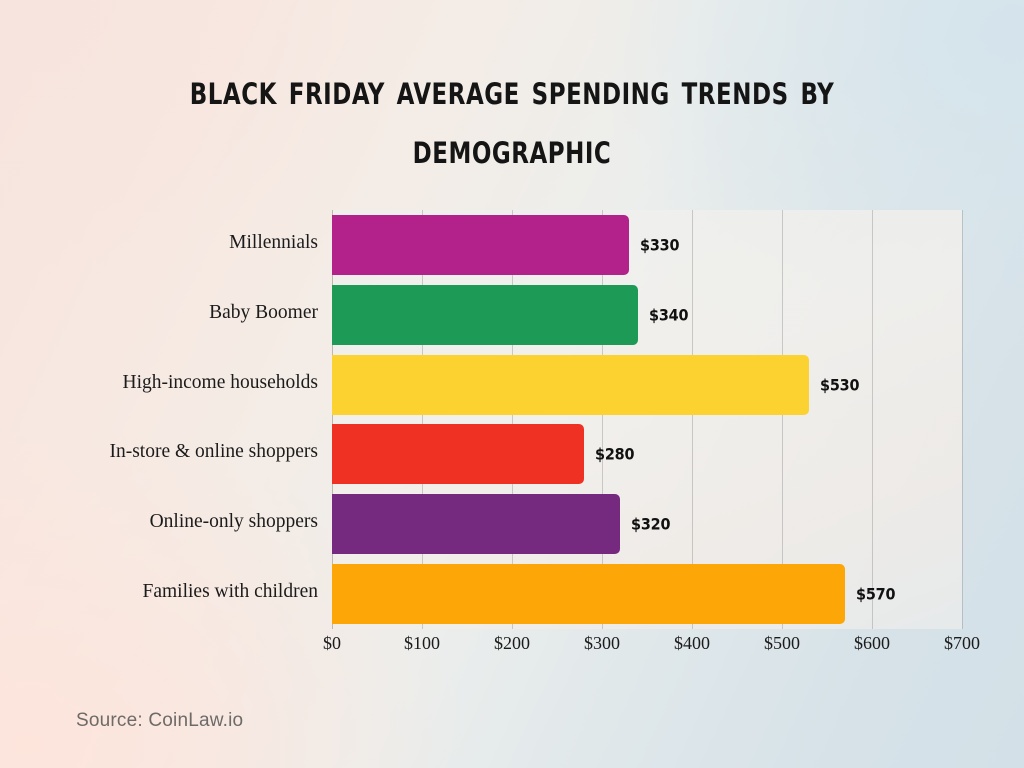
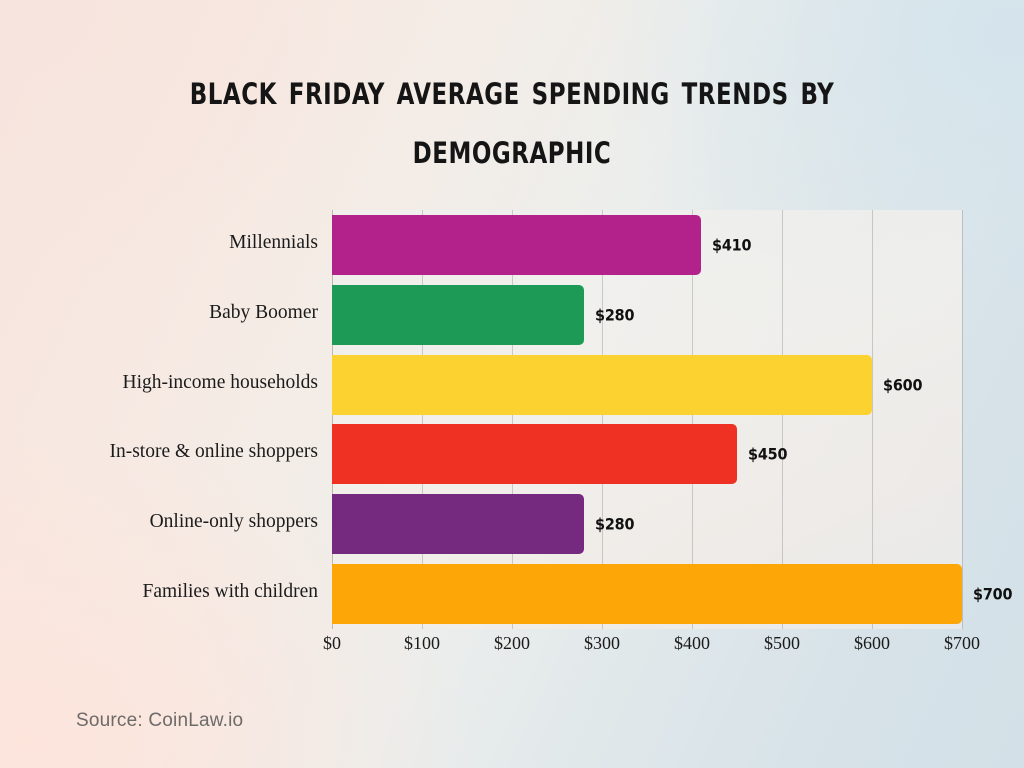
Millennials: $330 -> $410
Baby Boomer: $340 -> $280
High-income households: $530 -> $600
In-store & online shoppers: $280 -> $450
Online-only shoppers: $320 -> $280
Families with children: $570 -> $700
